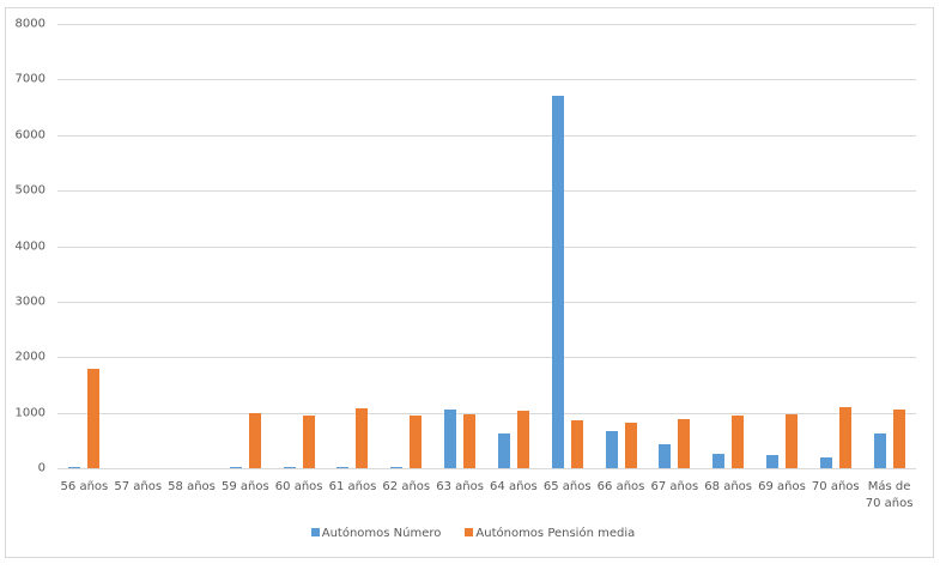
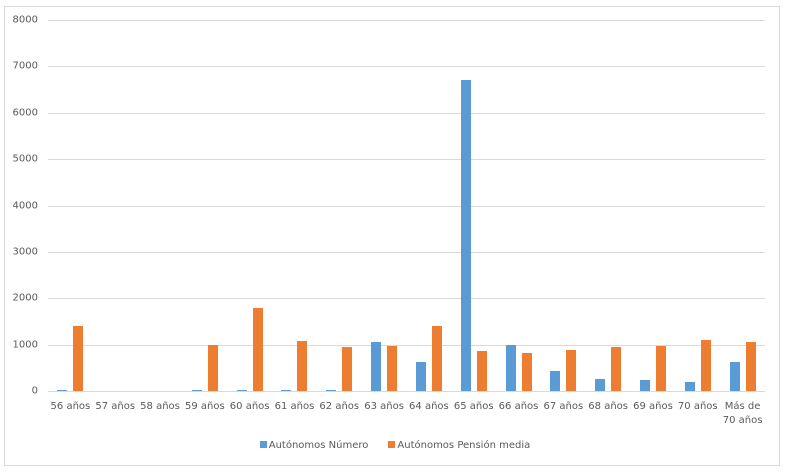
Autónomos Pensión media/56 años: 1800 -> 1400
Autónomos Pensión media/60 años: 1000 -> 1800
Autónomos Pensión media/64 años: 1000 -> 1400
Autónomos Número/66 años: 700 -> 1000
